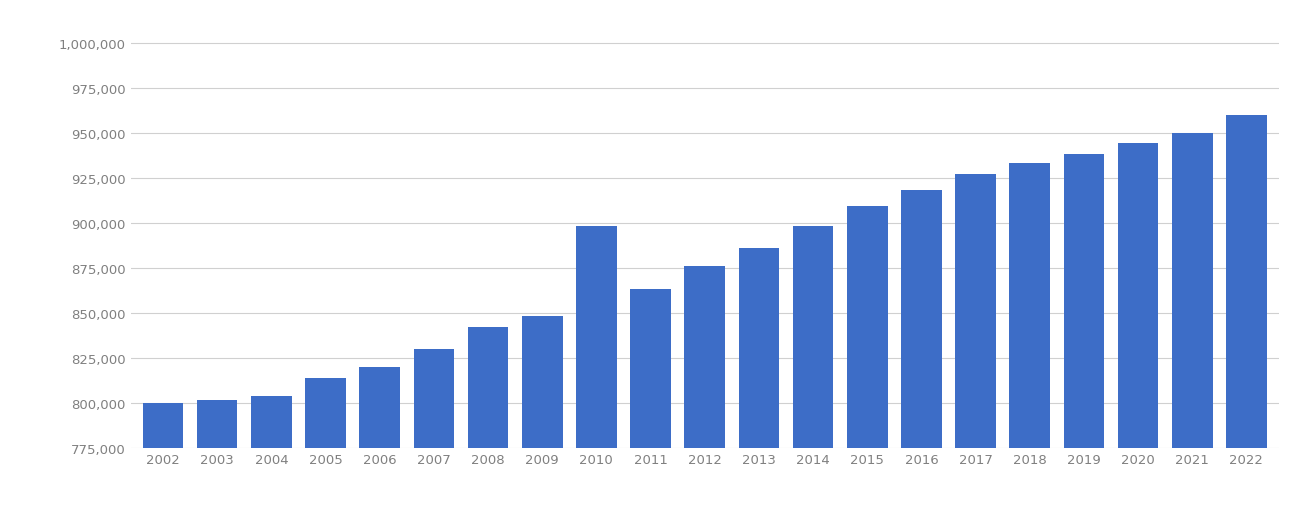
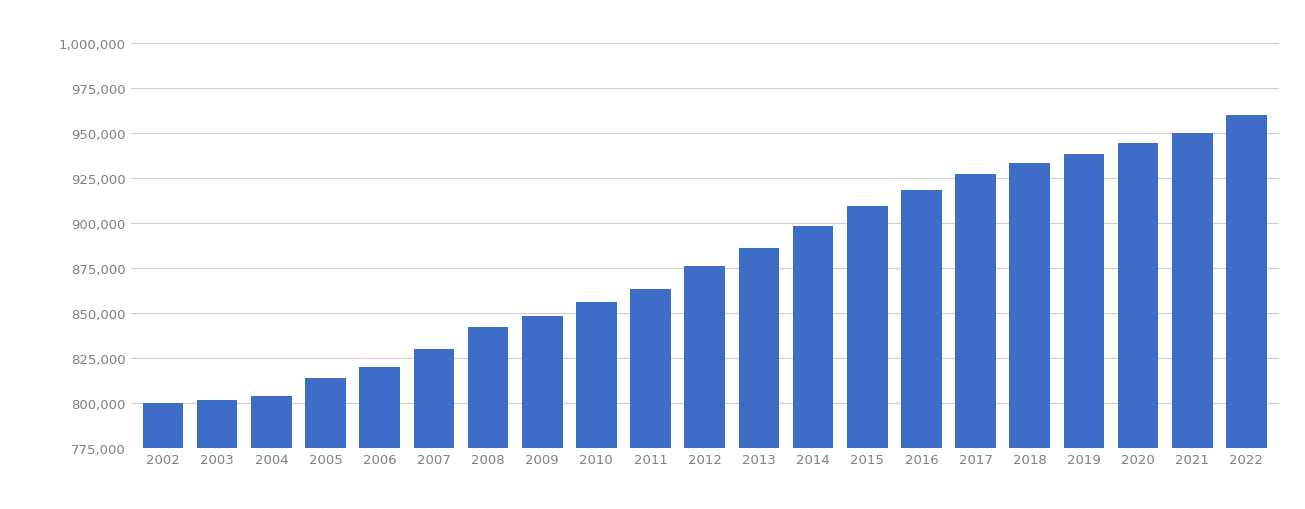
2010: 898,000 -> 856,000
